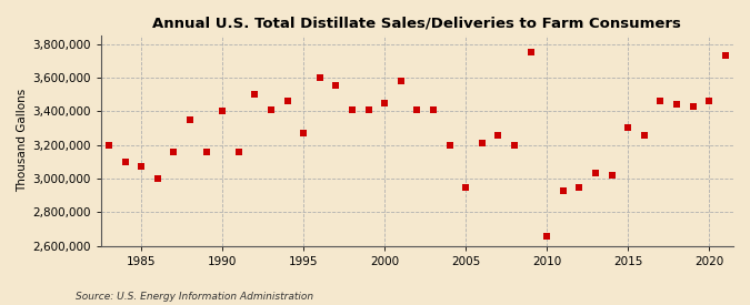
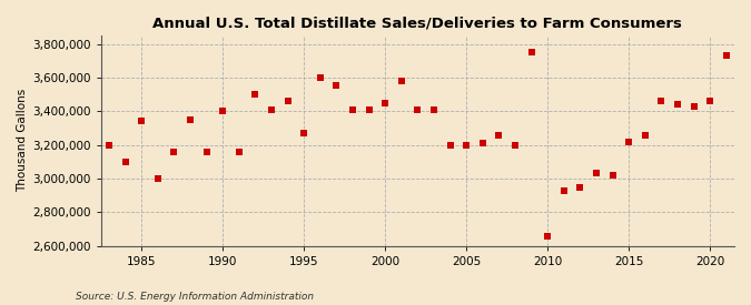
1985: 3,070,000 -> 3,340,000
2005: 2,950,000 -> 3,200,000
2015: 3,300,000 -> 3,220,000
